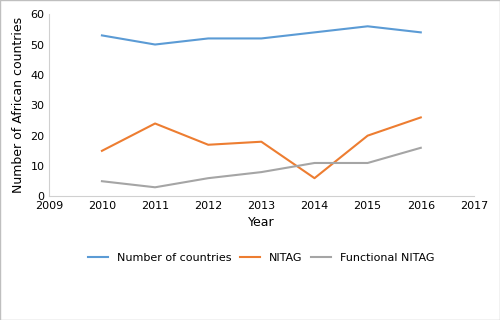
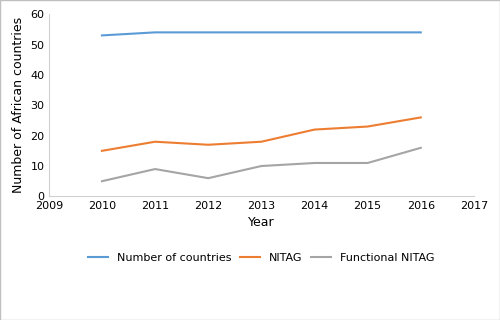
Number of countries/2011: 50 -> 54
NITAG/2011: 24 -> 18
Functional NITAG/2011: 3 -> 9
Number of countries/2012: 52 -> 54
Number of countries/2013: 52 -> 54
Functional NITAG/2013: 8 -> 10
NITAG/2014: 6 -> 22
Number of countries/2015: 56 -> 54
NITAG/2015: 20 -> 23
